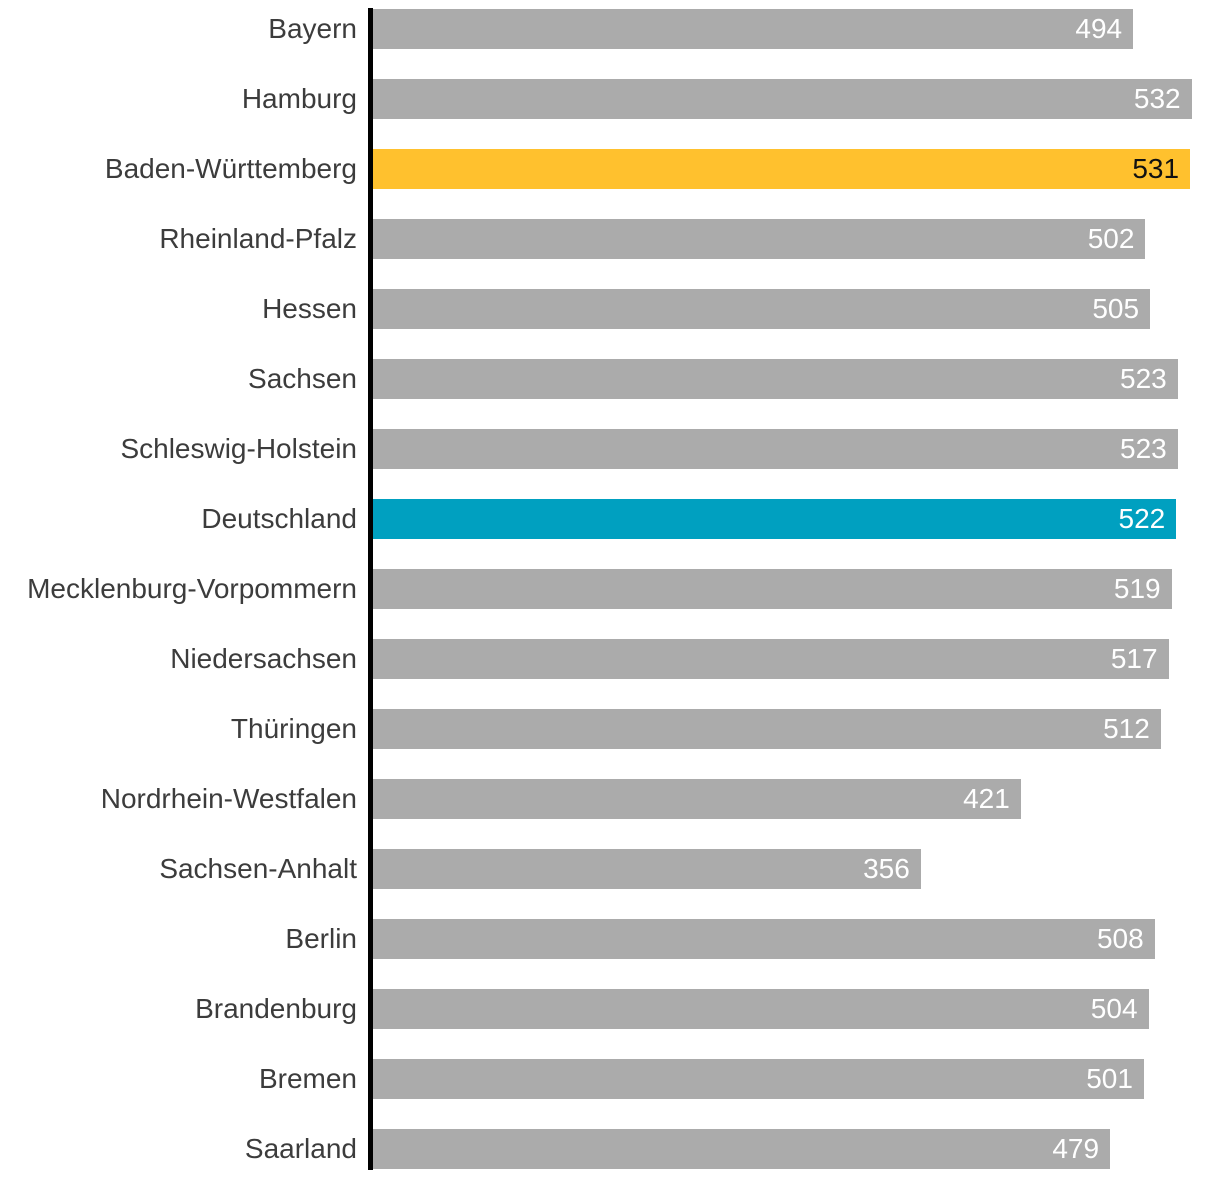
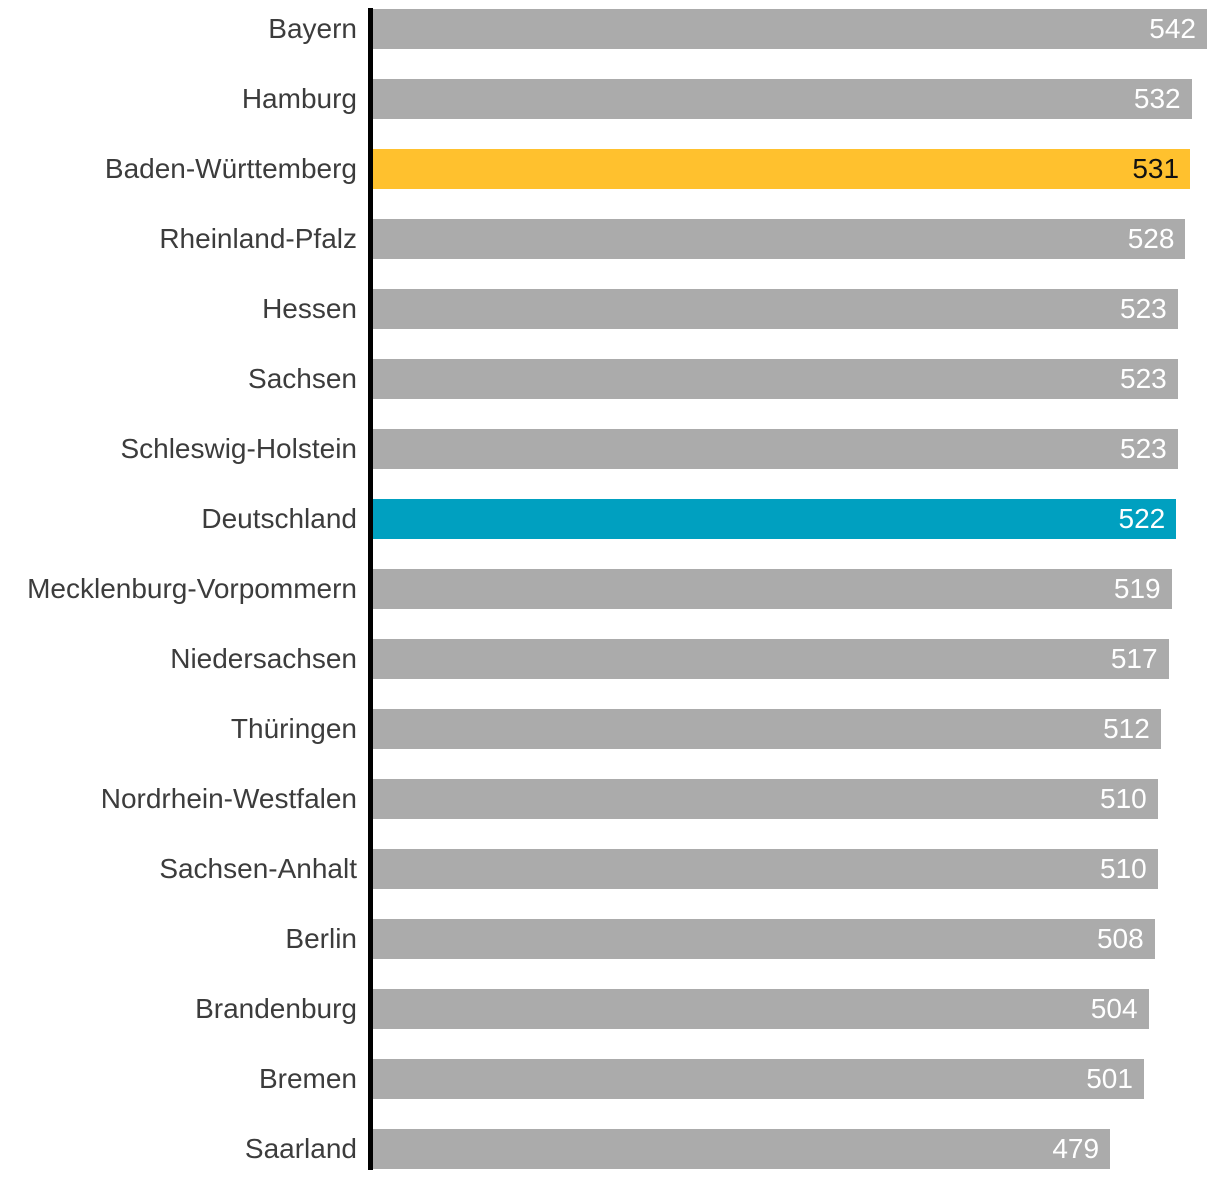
Bayern: 494 -> 542
Rheinland-Pfalz: 502 -> 528
Hessen: 505 -> 523
Nordrhein-Westfalen: 421 -> 510
Sachsen-Anhalt: 356 -> 510
